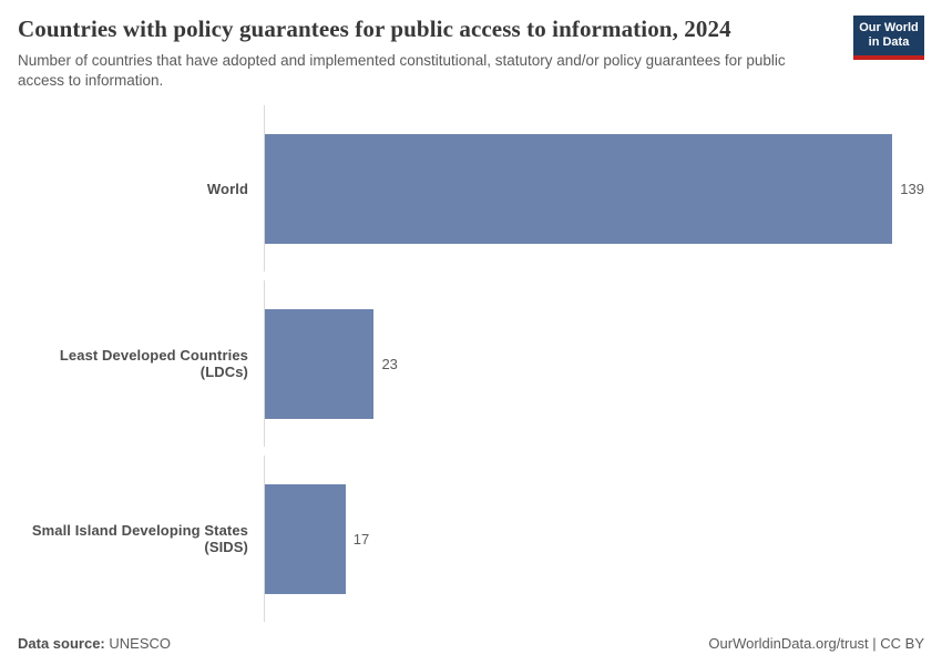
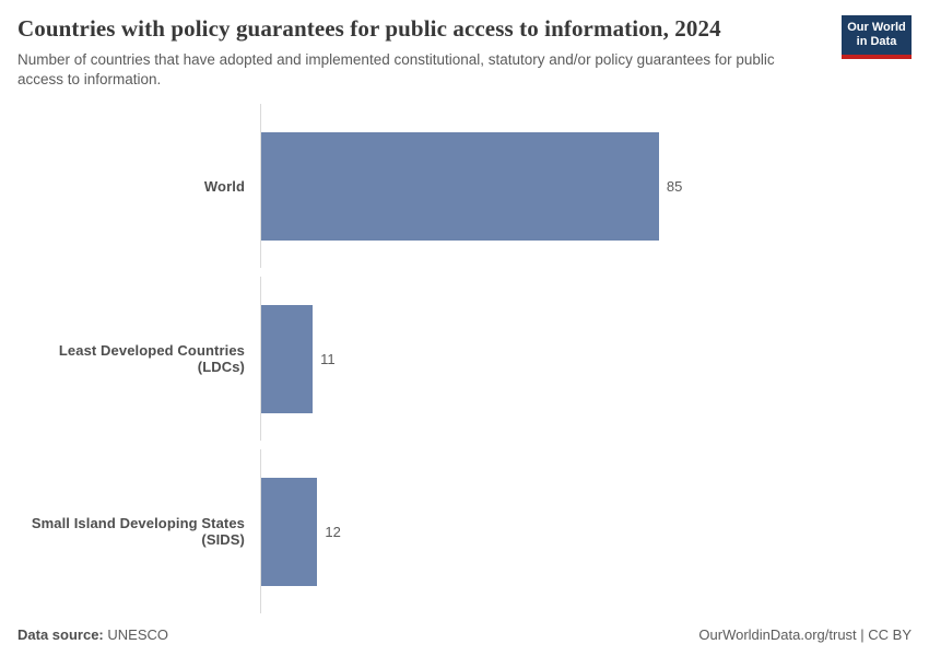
World: 139 -> 85
Least Developed Countries (LDCs): 23 -> 11
Small Island Developing States (SIDS): 17 -> 12
